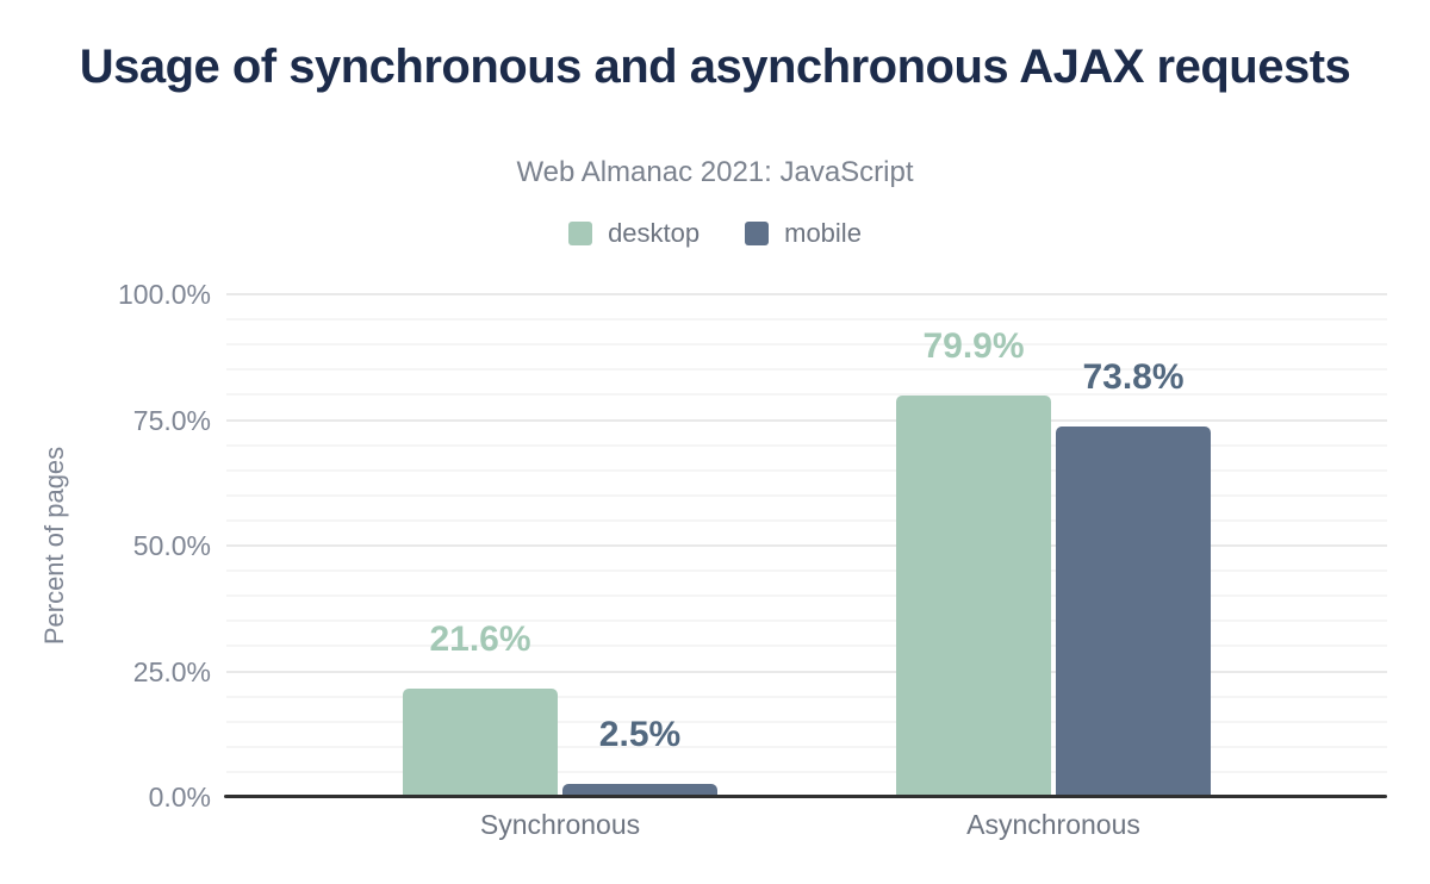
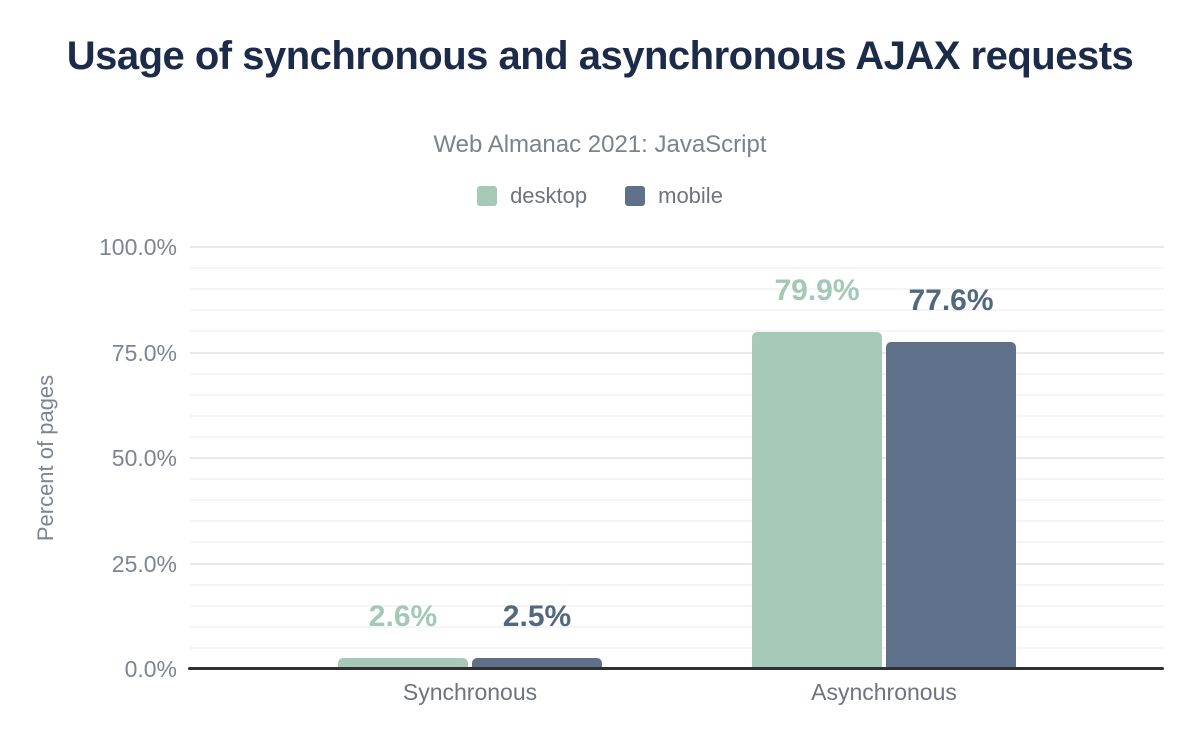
desktop/Synchronous: 21.6% -> 2.6%
mobile/Asynchronous: 73.8% -> 77.6%
